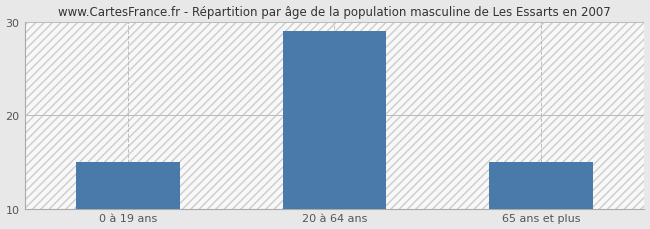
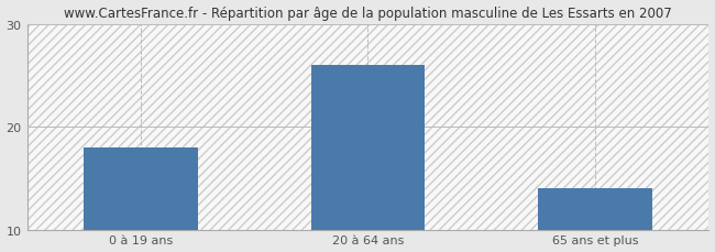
0 à 19 ans: 15 -> 18
20 à 64 ans: 29 -> 26
65 ans et plus: 15 -> 14
